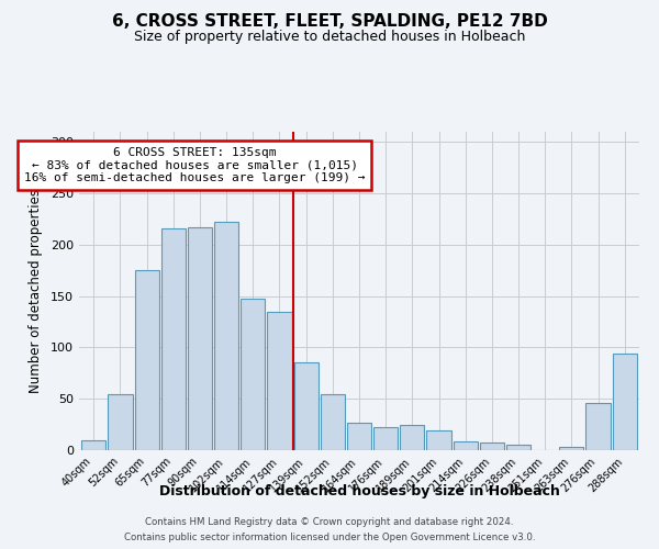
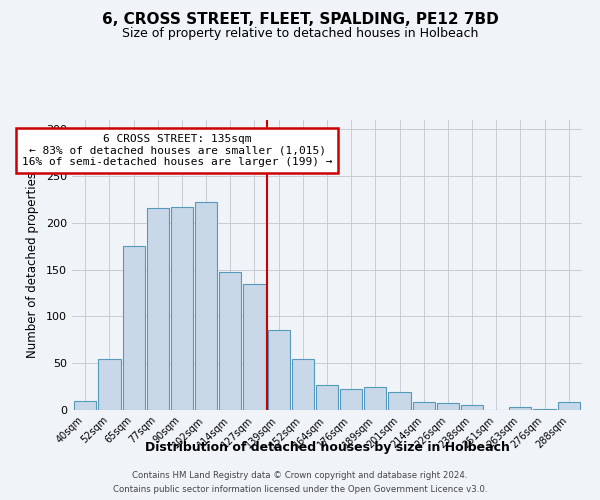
276sqm: 46 -> 1
288sqm: 94 -> 9
